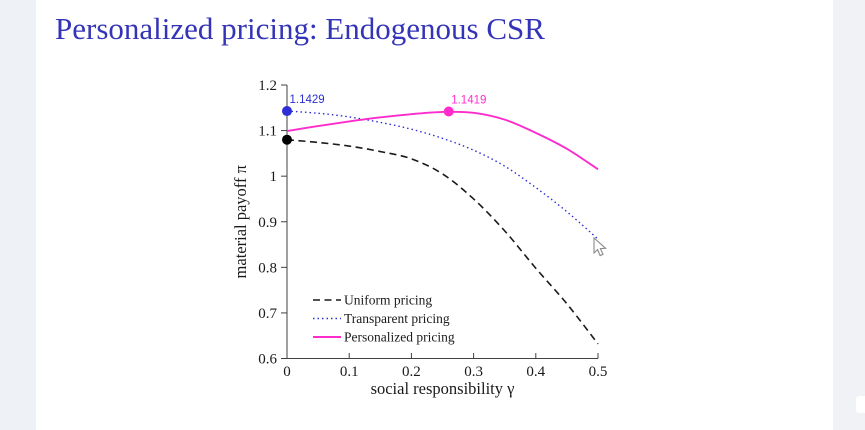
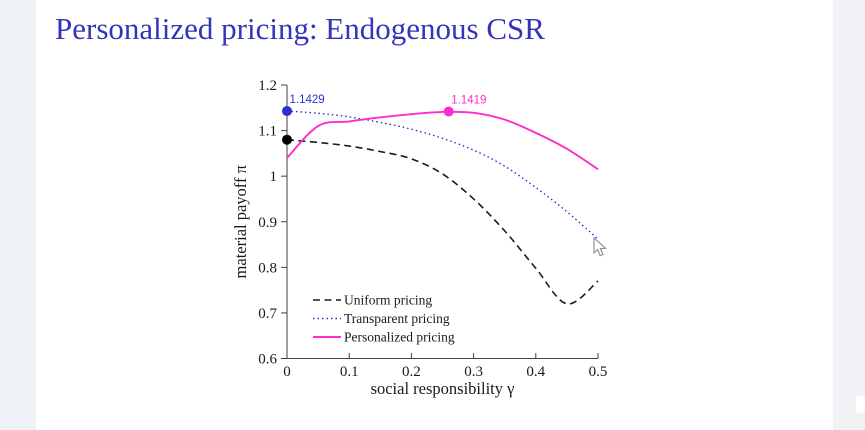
Personalized pricing/0: 1.10 -> 1.04
Uniform pricing/0.5: 0.63 -> 0.77
